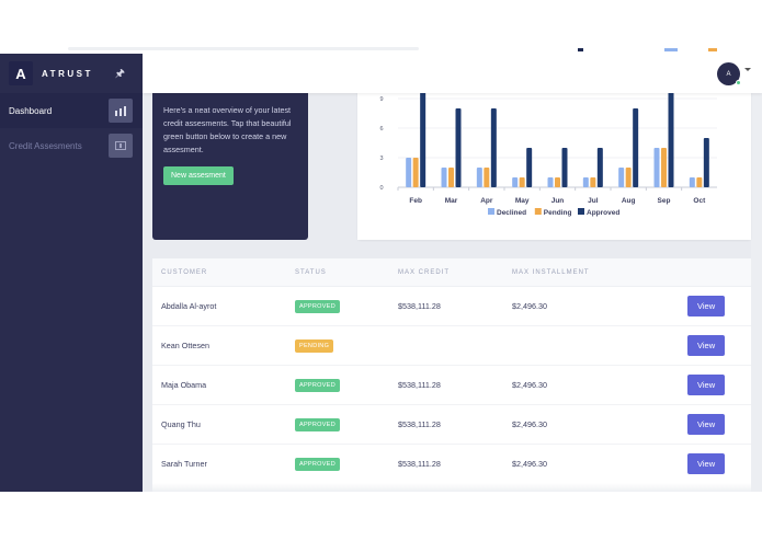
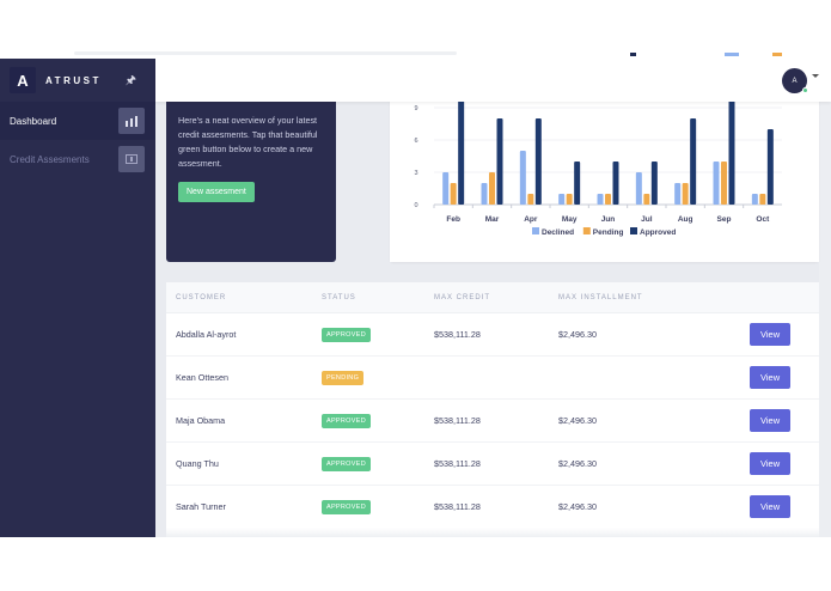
Pending/Feb: 3 -> 2
Pending/Mar: 2 -> 3
Declined/Apr: 2 -> 5
Pending/Apr: 2 -> 1
Declined/Jul: 1 -> 3
Approved/Oct: 5 -> 7
